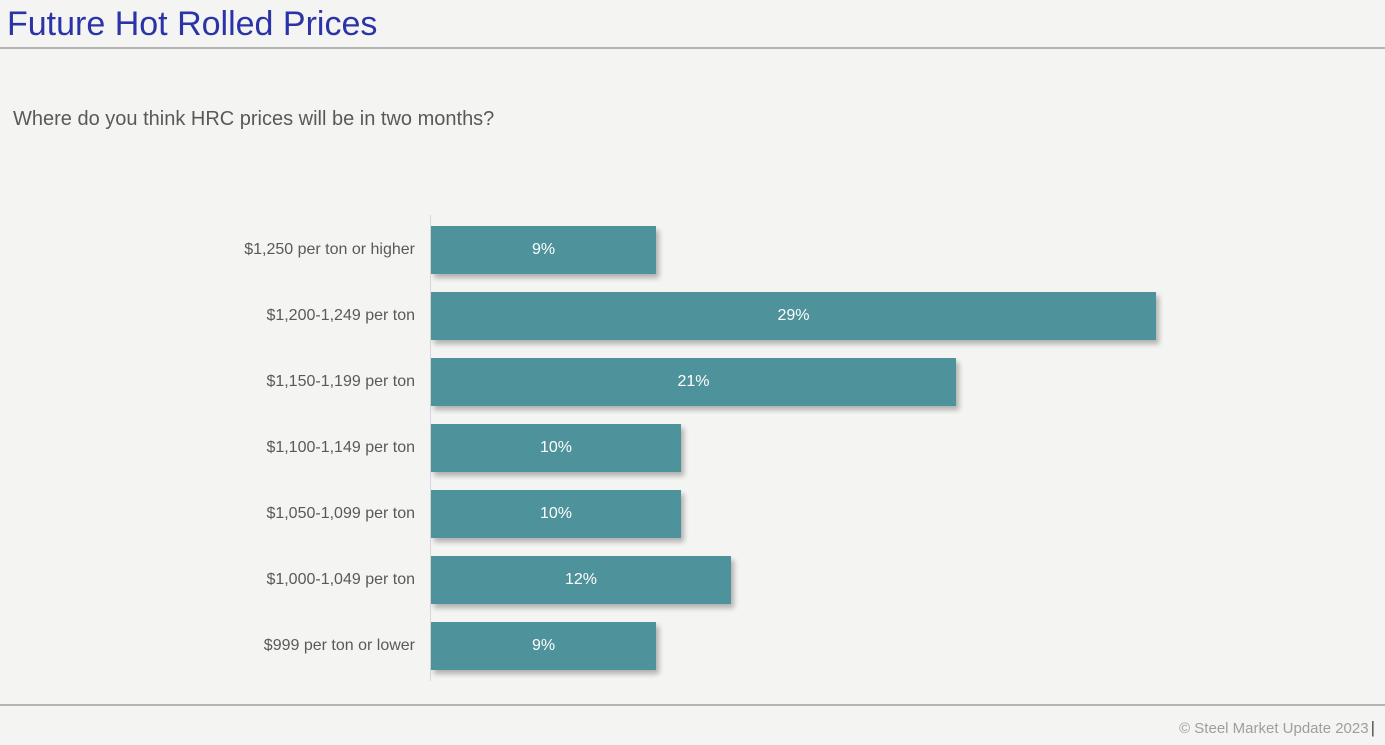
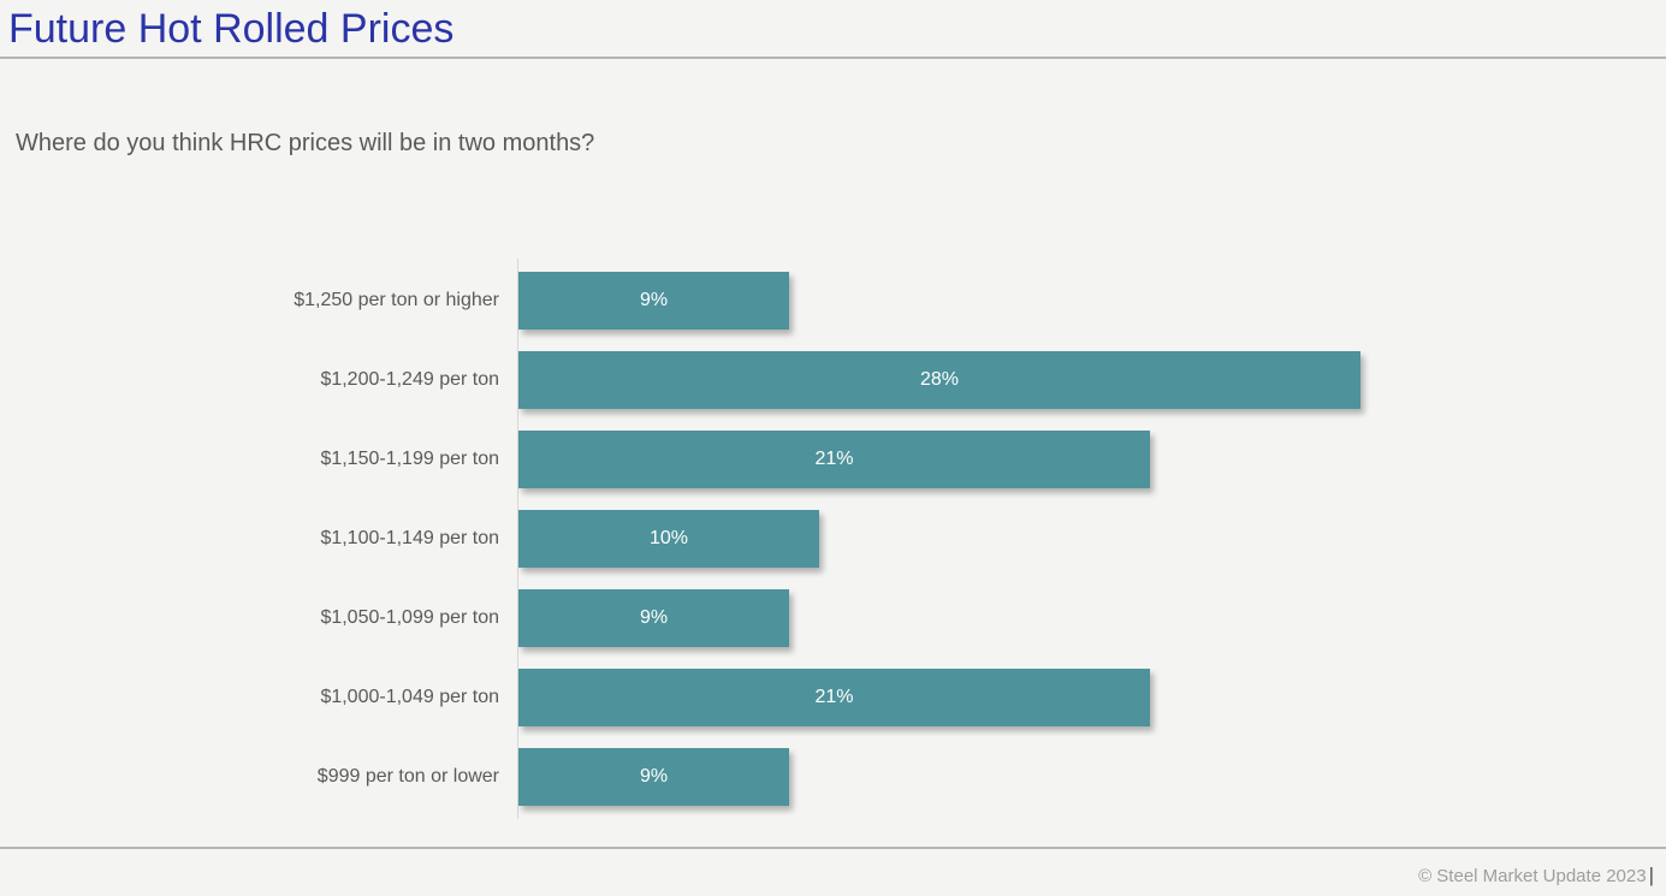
$1,200-1,249 per ton: 29% -> 28%
$1,050-1,099 per ton: 10% -> 9%
$1,000-1,049 per ton: 12% -> 21%
